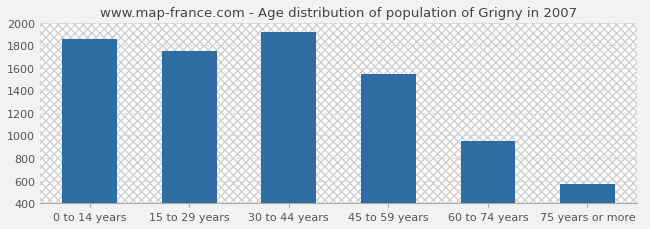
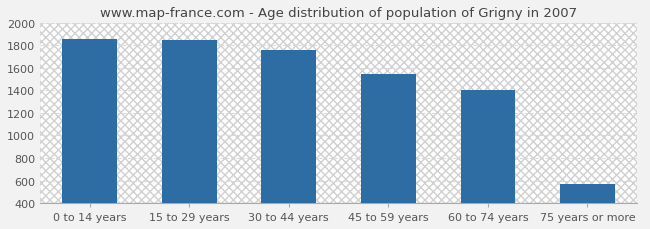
15 to 29 years: 1750 -> 1850
30 to 44 years: 1920 -> 1760
60 to 74 years: 950 -> 1400
